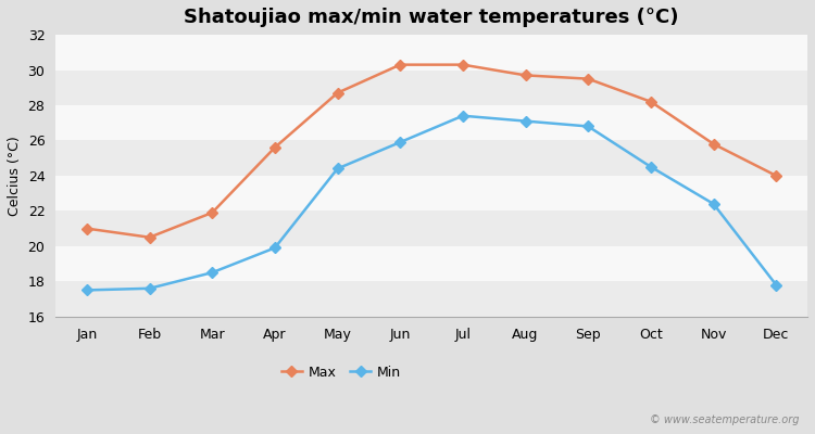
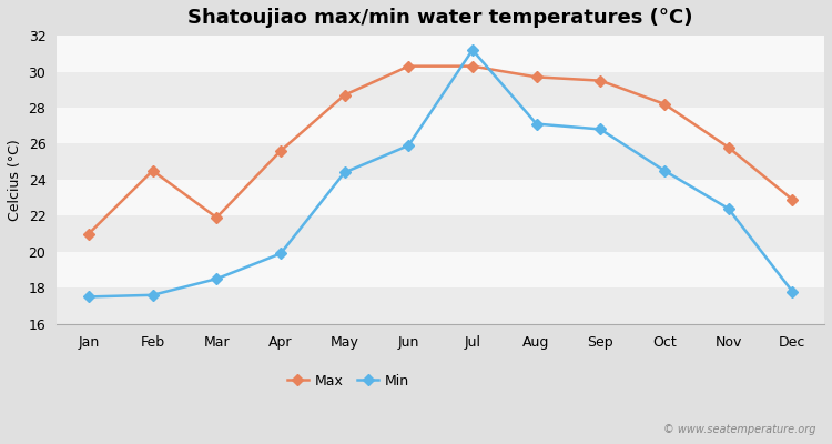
Max/Feb: 20.5 -> 24.5
Min/Jul: 27.4 -> 31.2
Max/Dec: 24.0 -> 22.9
